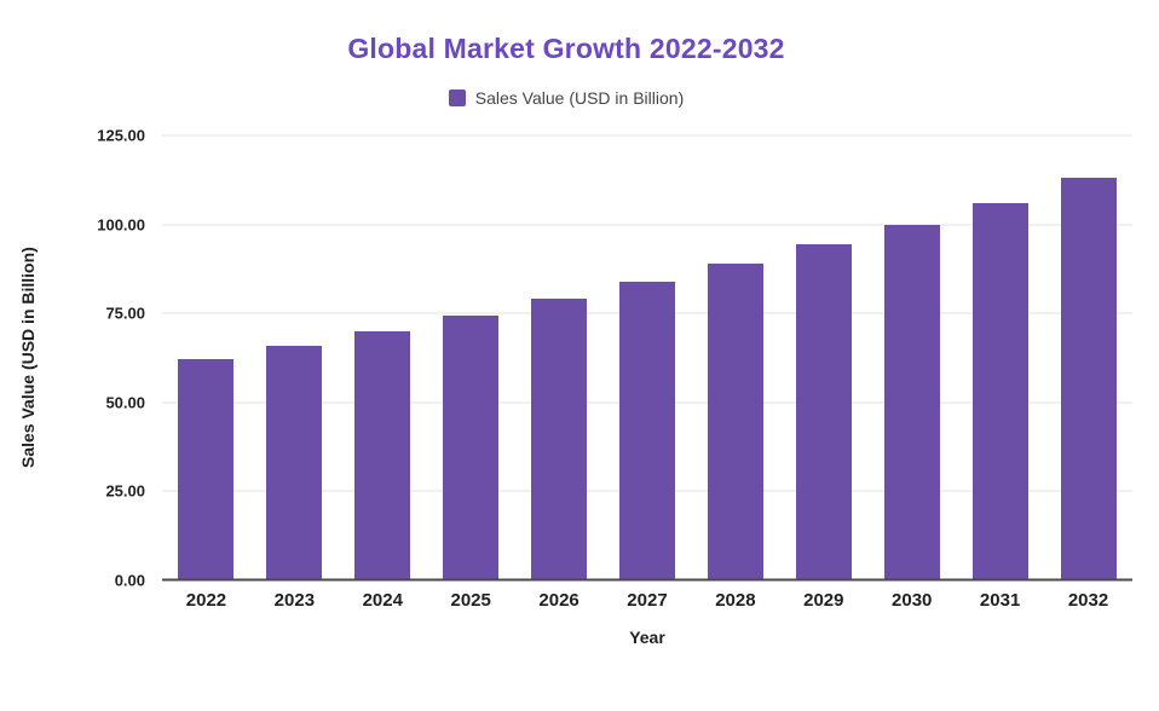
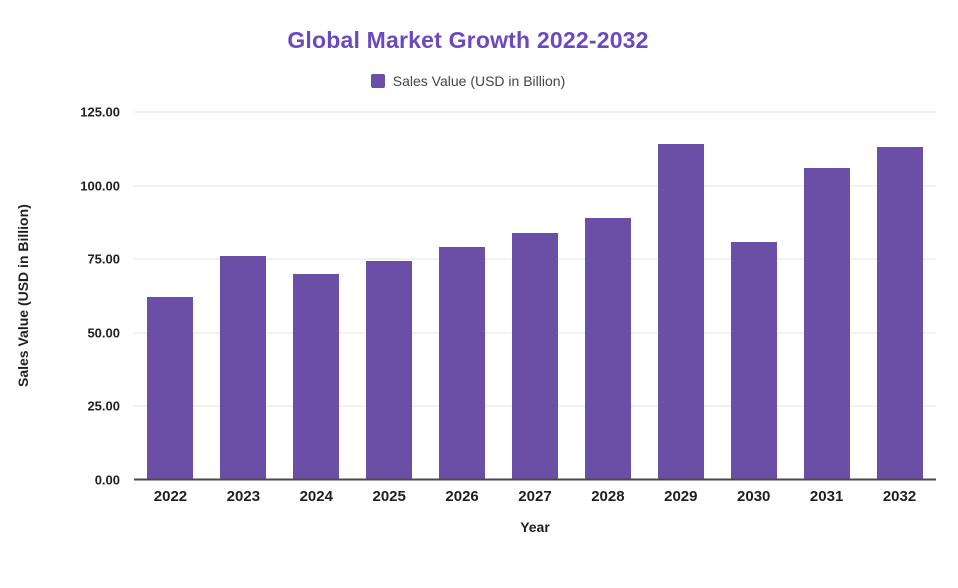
2023: 66 -> 76
2029: 94 -> 114
2030: 100 -> 81
